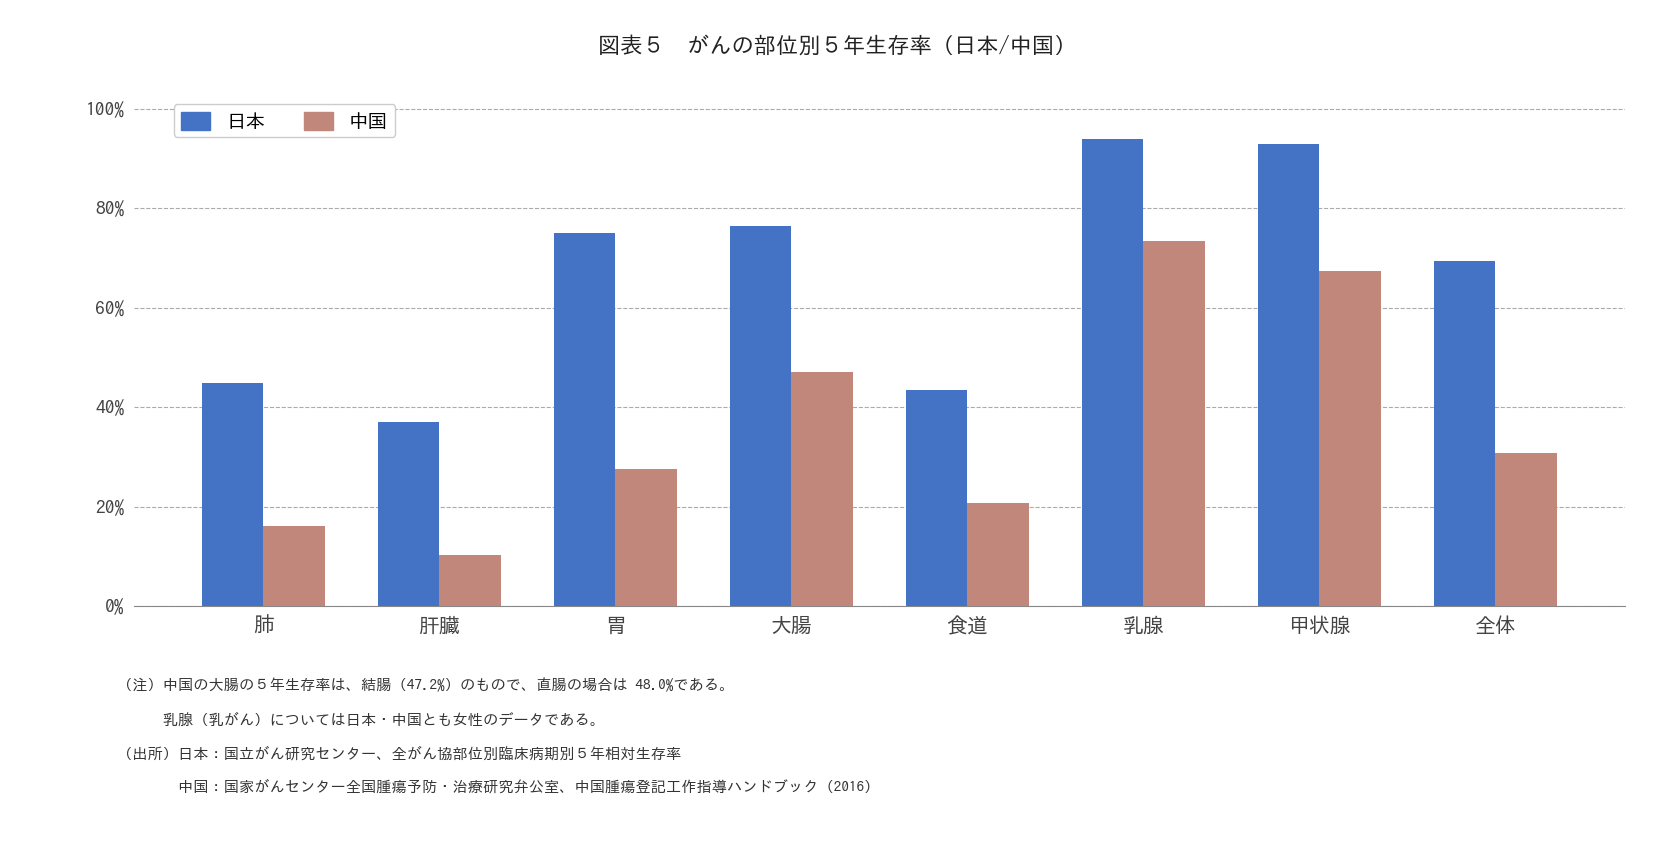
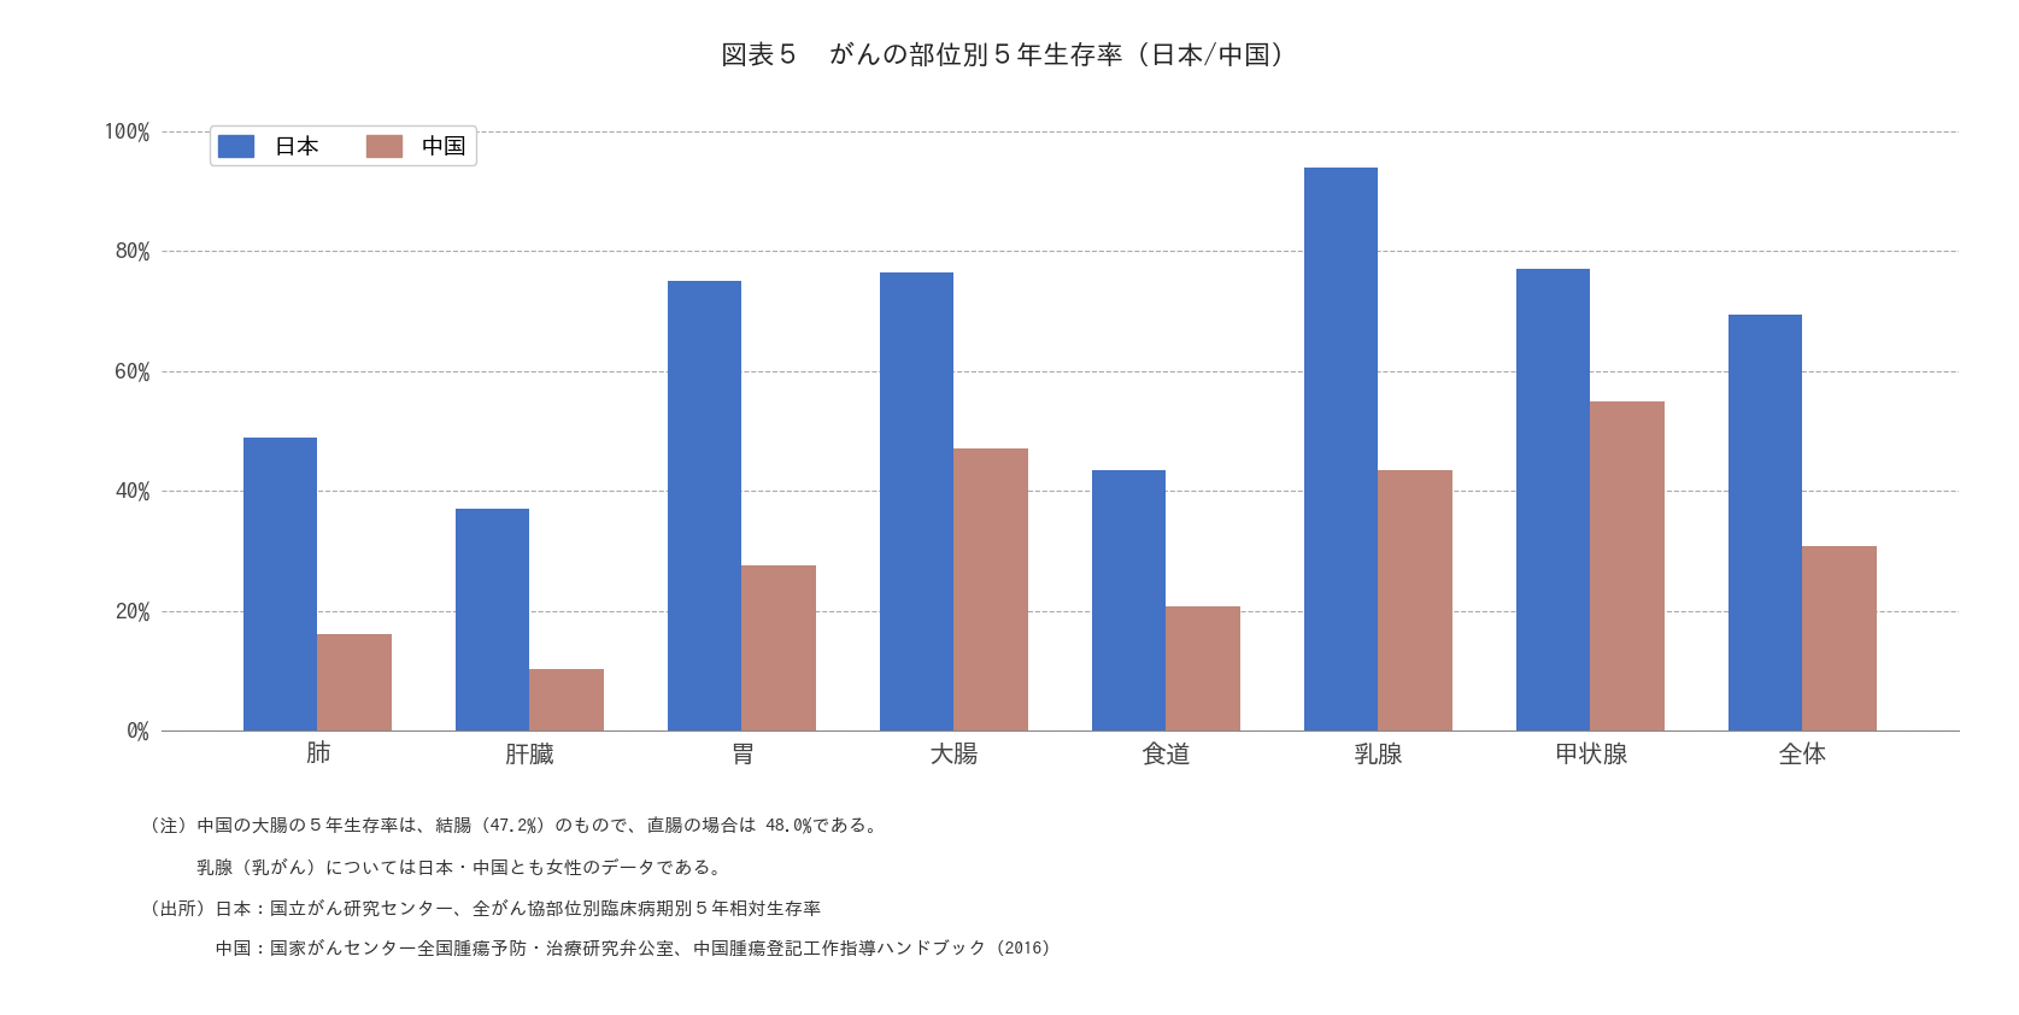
日本/肺: 45.0% -> 49.0%
中国/乳腺: 73.4% -> 43.5%
日本/甲状腺: 93.0% -> 77.0%
中国/甲状腺: 67.4% -> 55.0%
